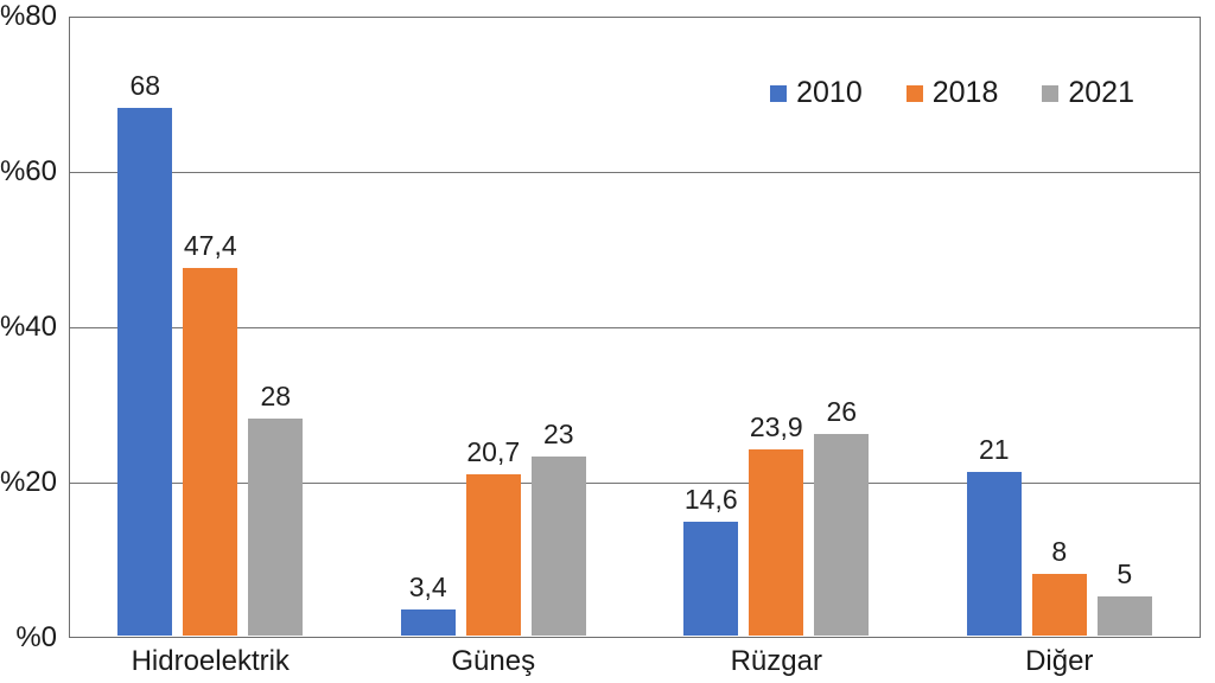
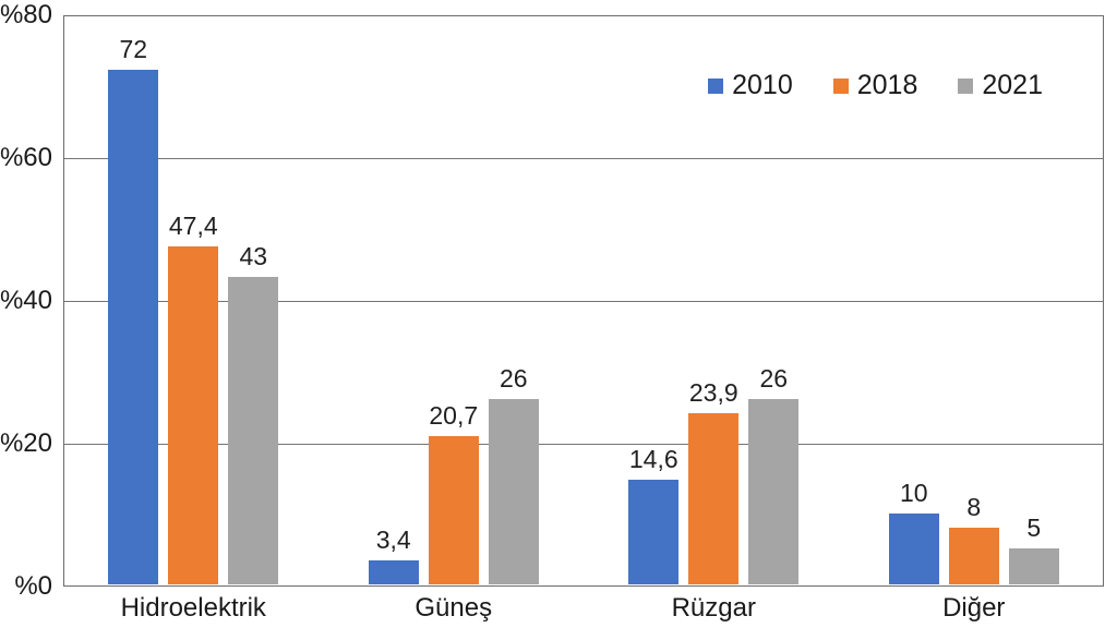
2010/Hidroelektrik: 68 -> 72
2021/Hidroelektrik: 28 -> 43
2021/Güneş: 23 -> 26
2010/Diğer: 21 -> 10
